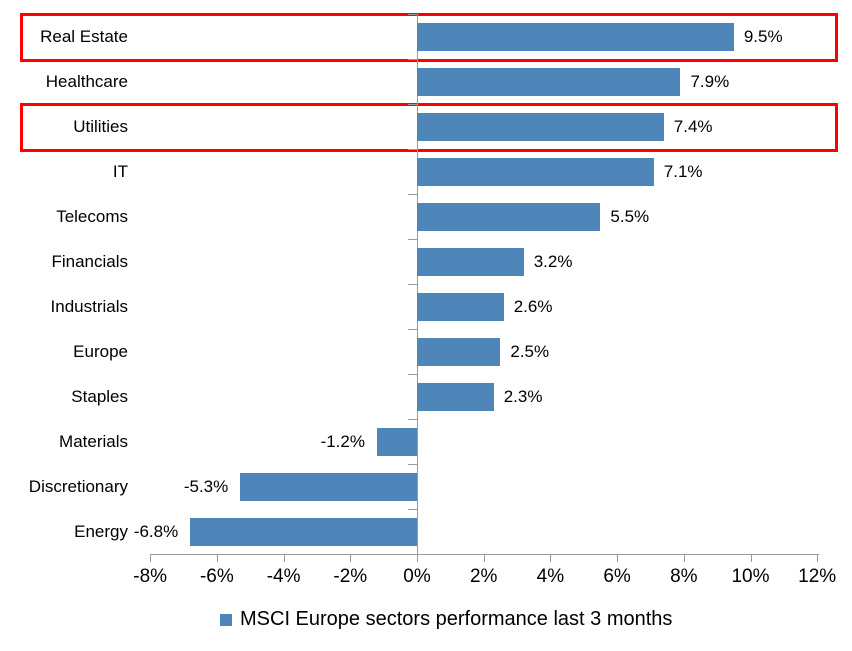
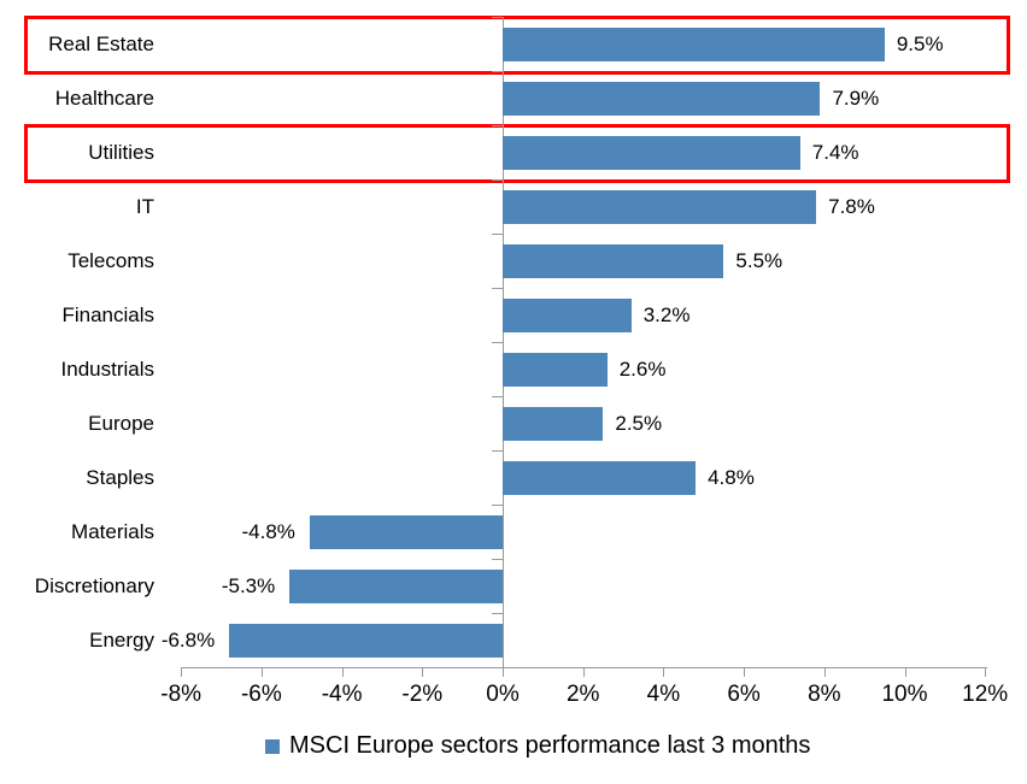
IT: 7.1% -> 7.8%
Staples: 2.3% -> 4.8%
Materials: -1.2% -> -4.8%
